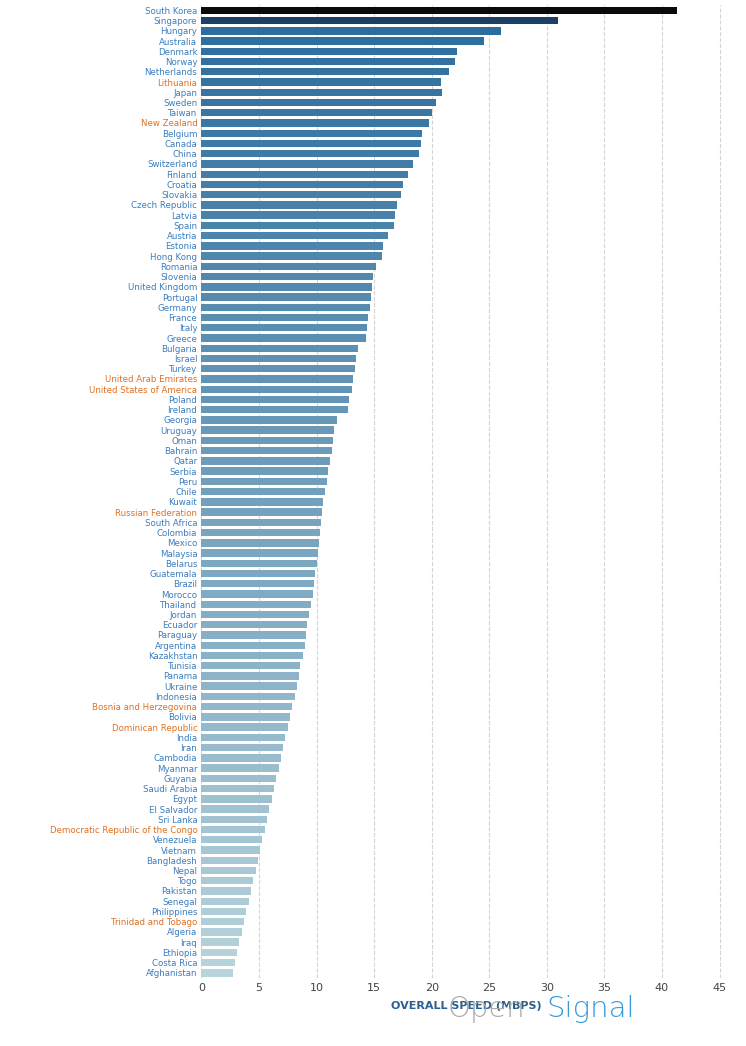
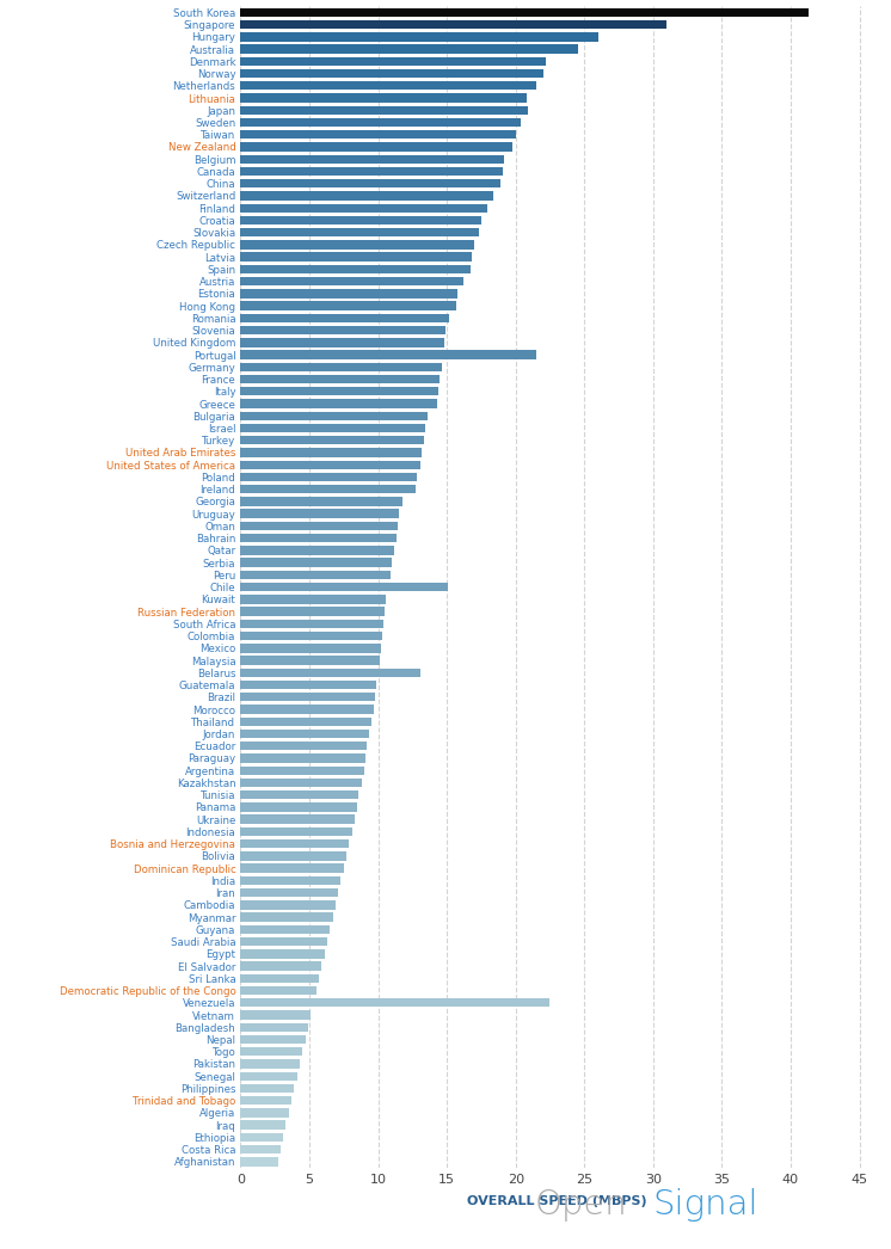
Portugal: 14.7 -> 21.5
Chile: 10.7 -> 15.1
Belarus: 10.0 -> 13.1
Venezuela: 5.3 -> 22.5
